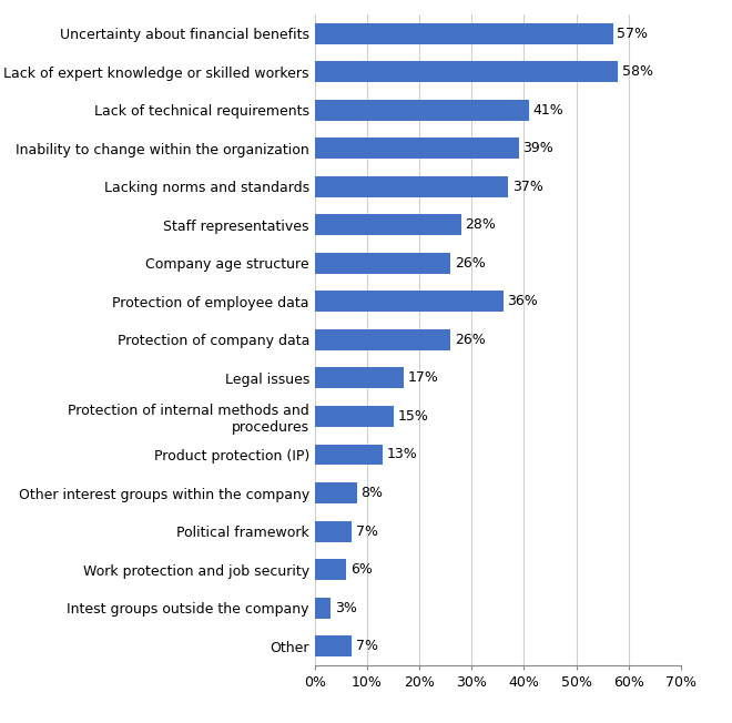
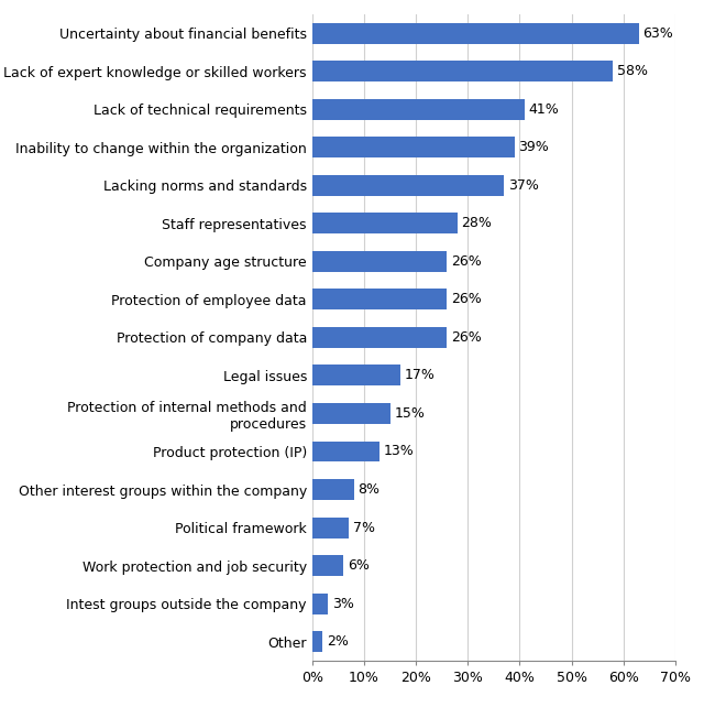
Uncertainty about financial benefits: 57% -> 63%
Protection of employee data: 36% -> 26%
Other: 7% -> 2%
